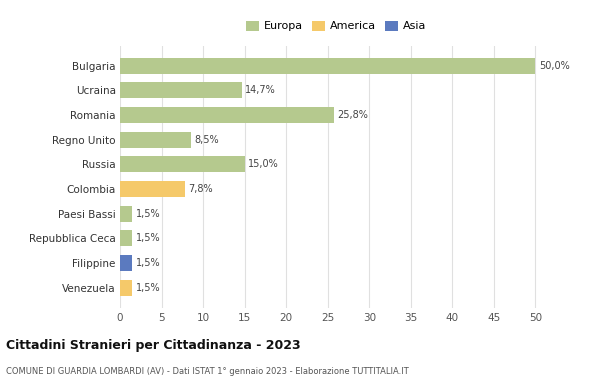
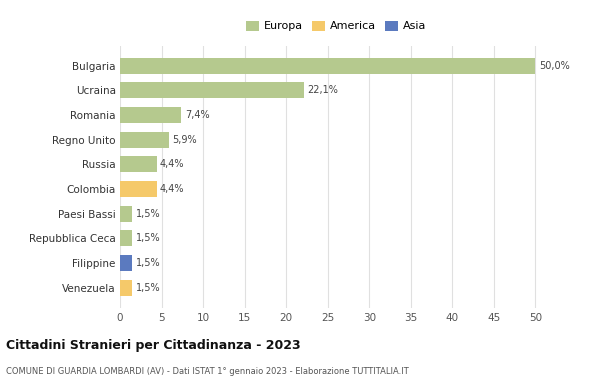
Ucraina: 14,7% -> 22,1%
Romania: 25,8% -> 7,4%
Regno Unito: 8,5% -> 5,9%
Russia: 15,0% -> 4,4%
Colombia: 7,8% -> 4,4%
